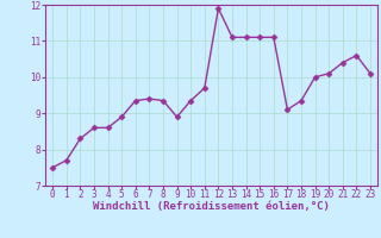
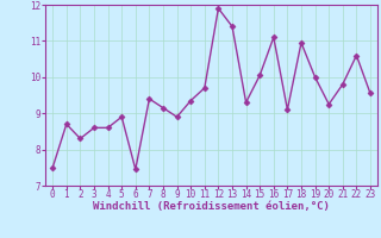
1: 7.70 -> 8.70
6: 9.35 -> 7.45
8: 9.35 -> 9.15
13: 11.10 -> 11.40
14: 11.10 -> 9.30
15: 11.10 -> 10.05
18: 9.35 -> 10.95
20: 10.10 -> 9.25
21: 10.40 -> 9.80
23: 10.10 -> 9.55
